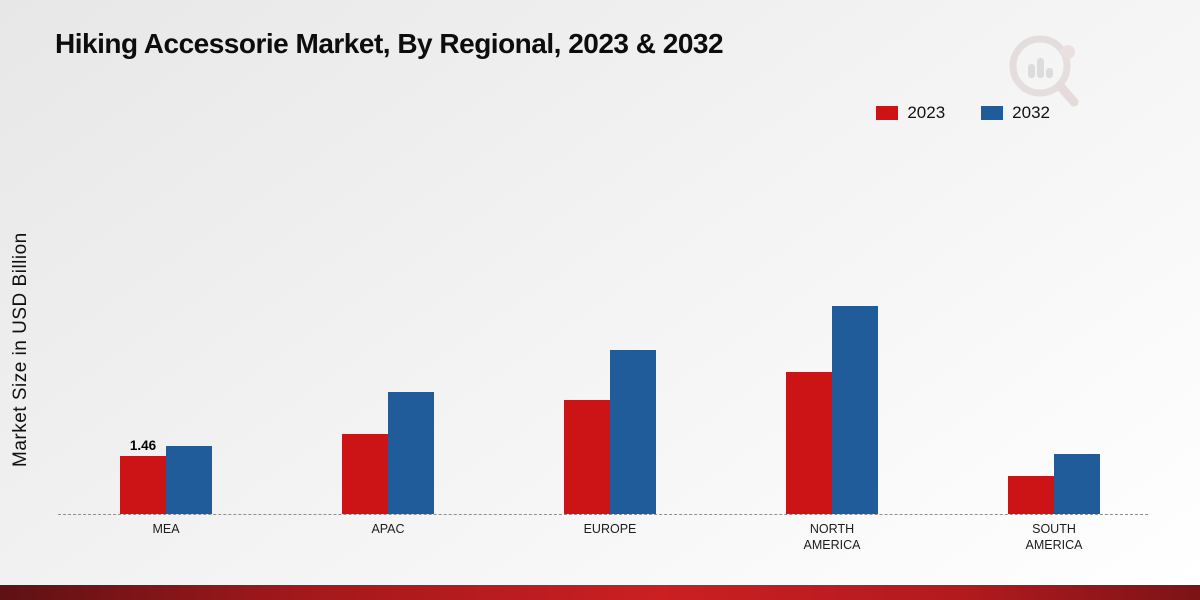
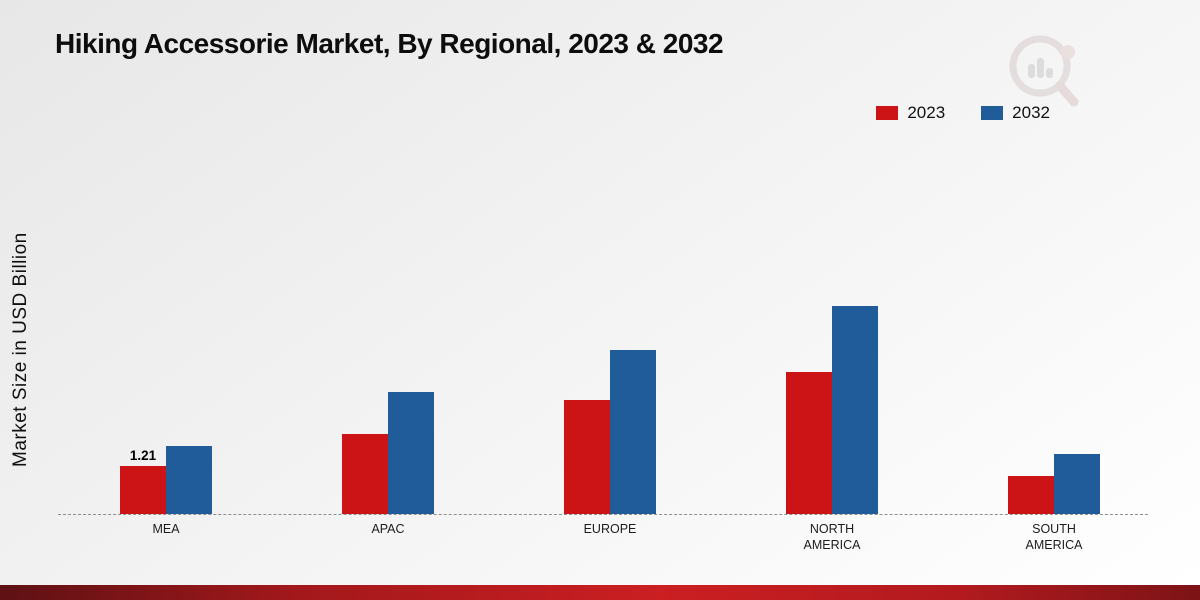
2023/MEA: 1.46 -> 1.21
